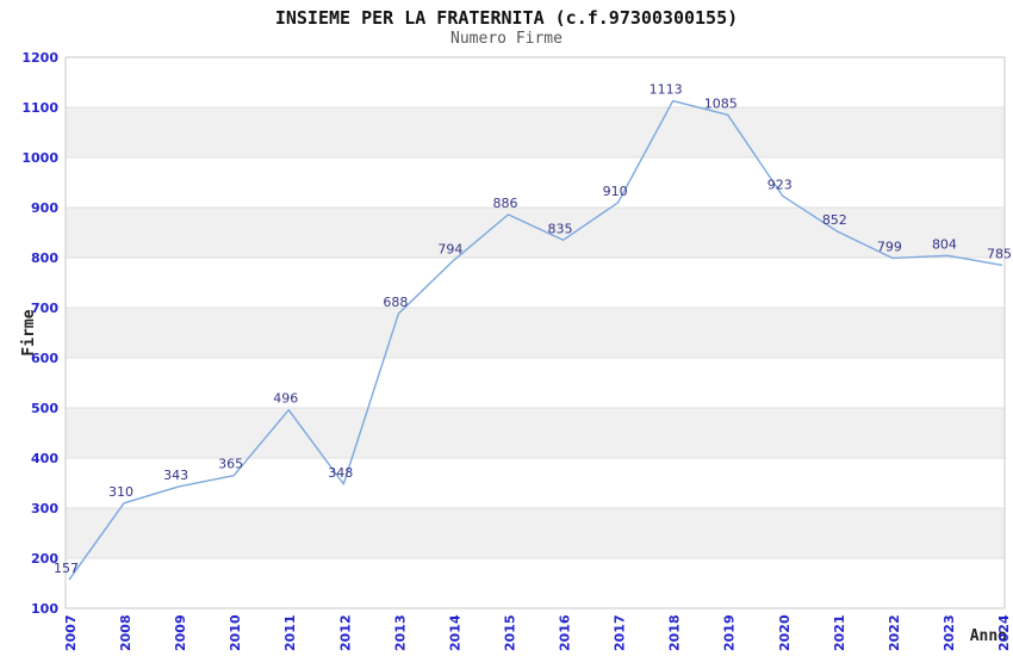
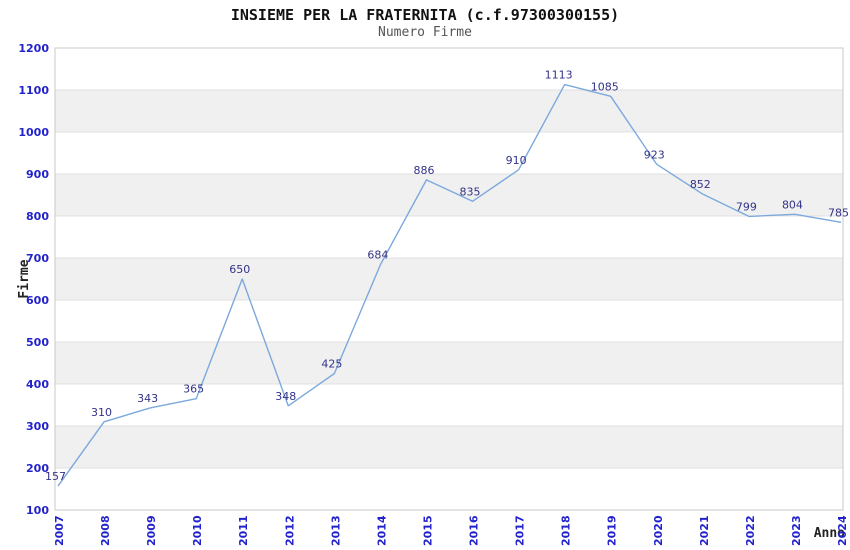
2011: 496 -> 650
2013: 688 -> 425
2014: 794 -> 684
